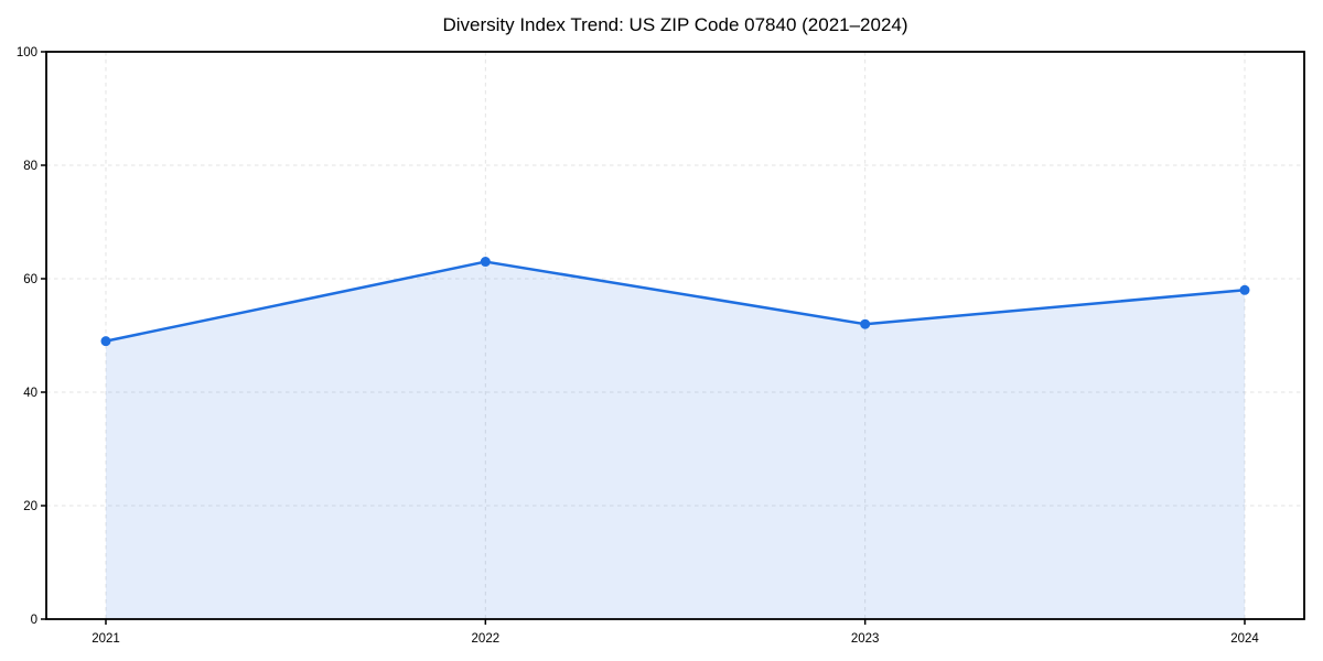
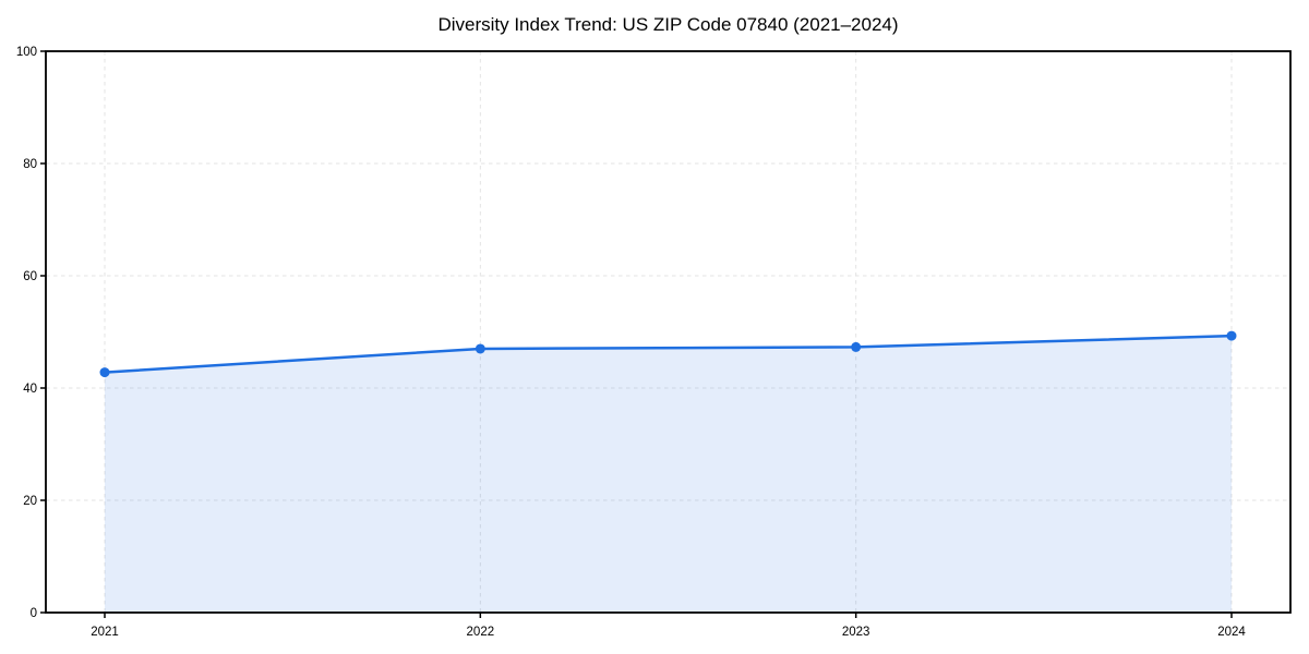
2021: 49 -> 43
2022: 63 -> 47
2023: 52 -> 47
2024: 58 -> 49
